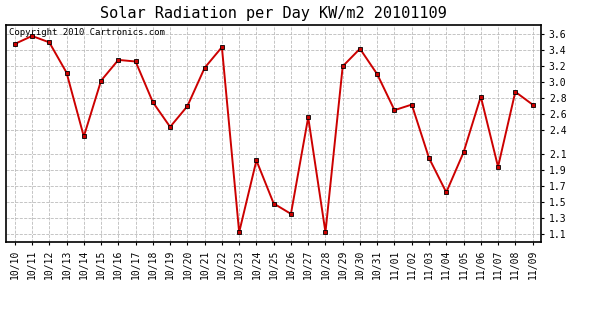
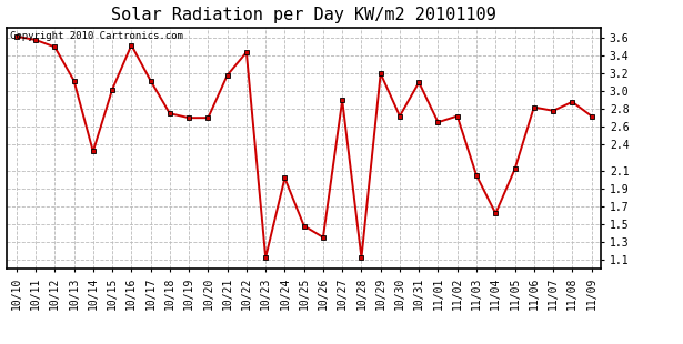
10/10: 3.48 -> 3.62
10/16: 3.28 -> 3.52
10/17: 3.26 -> 3.12
10/19: 2.44 -> 2.70
10/27: 2.56 -> 2.90
10/30: 3.42 -> 2.72
11/07: 1.94 -> 2.78
